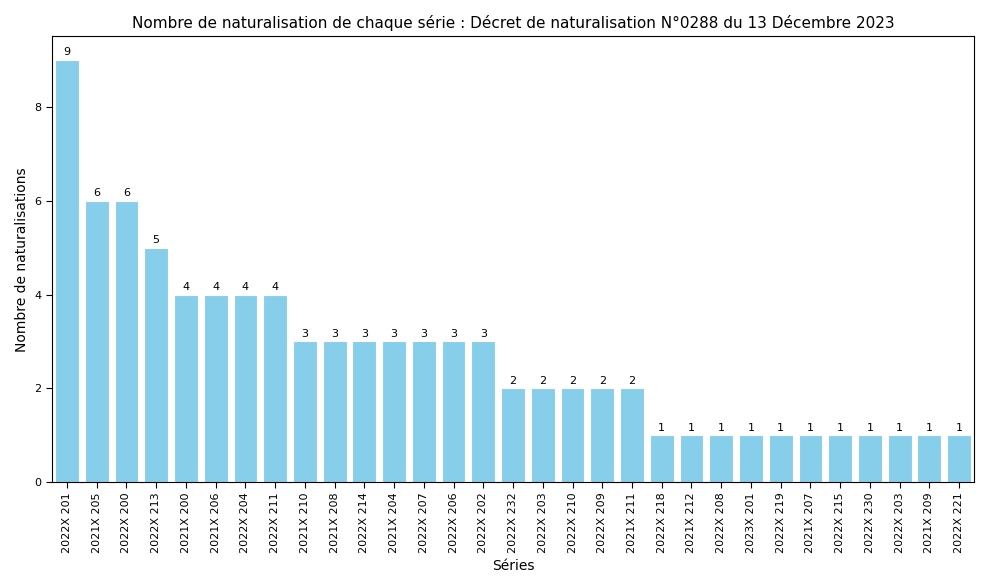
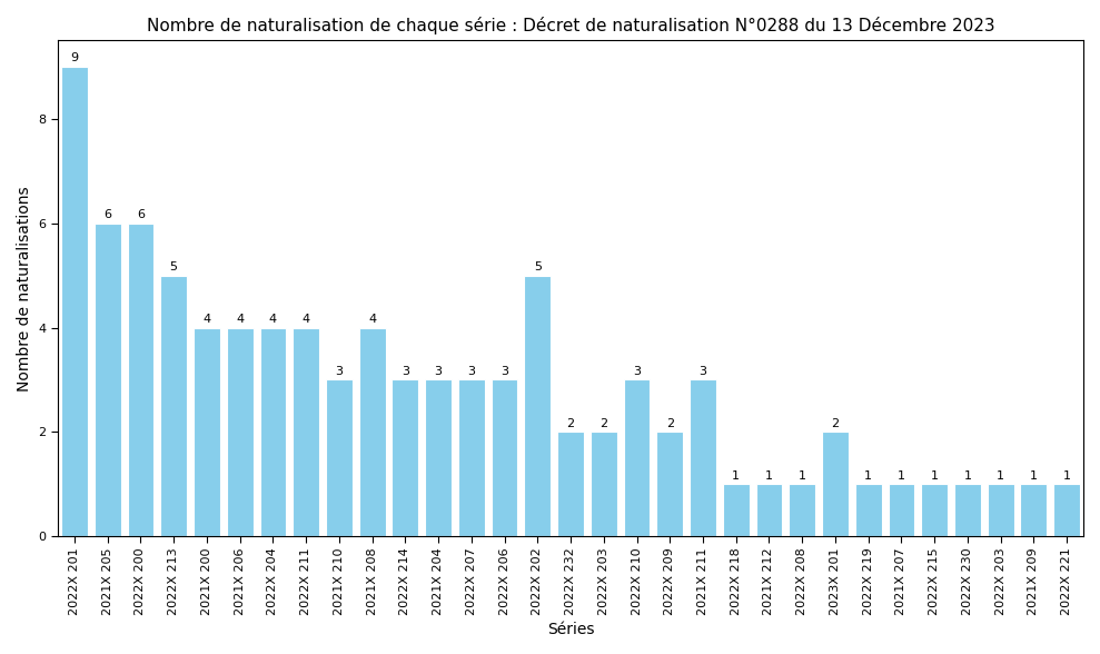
2021X 208: 3 -> 4
2022X 202: 3 -> 5
2022X 210: 2 -> 3
2021X 211: 2 -> 3
2023X 201: 1 -> 2
